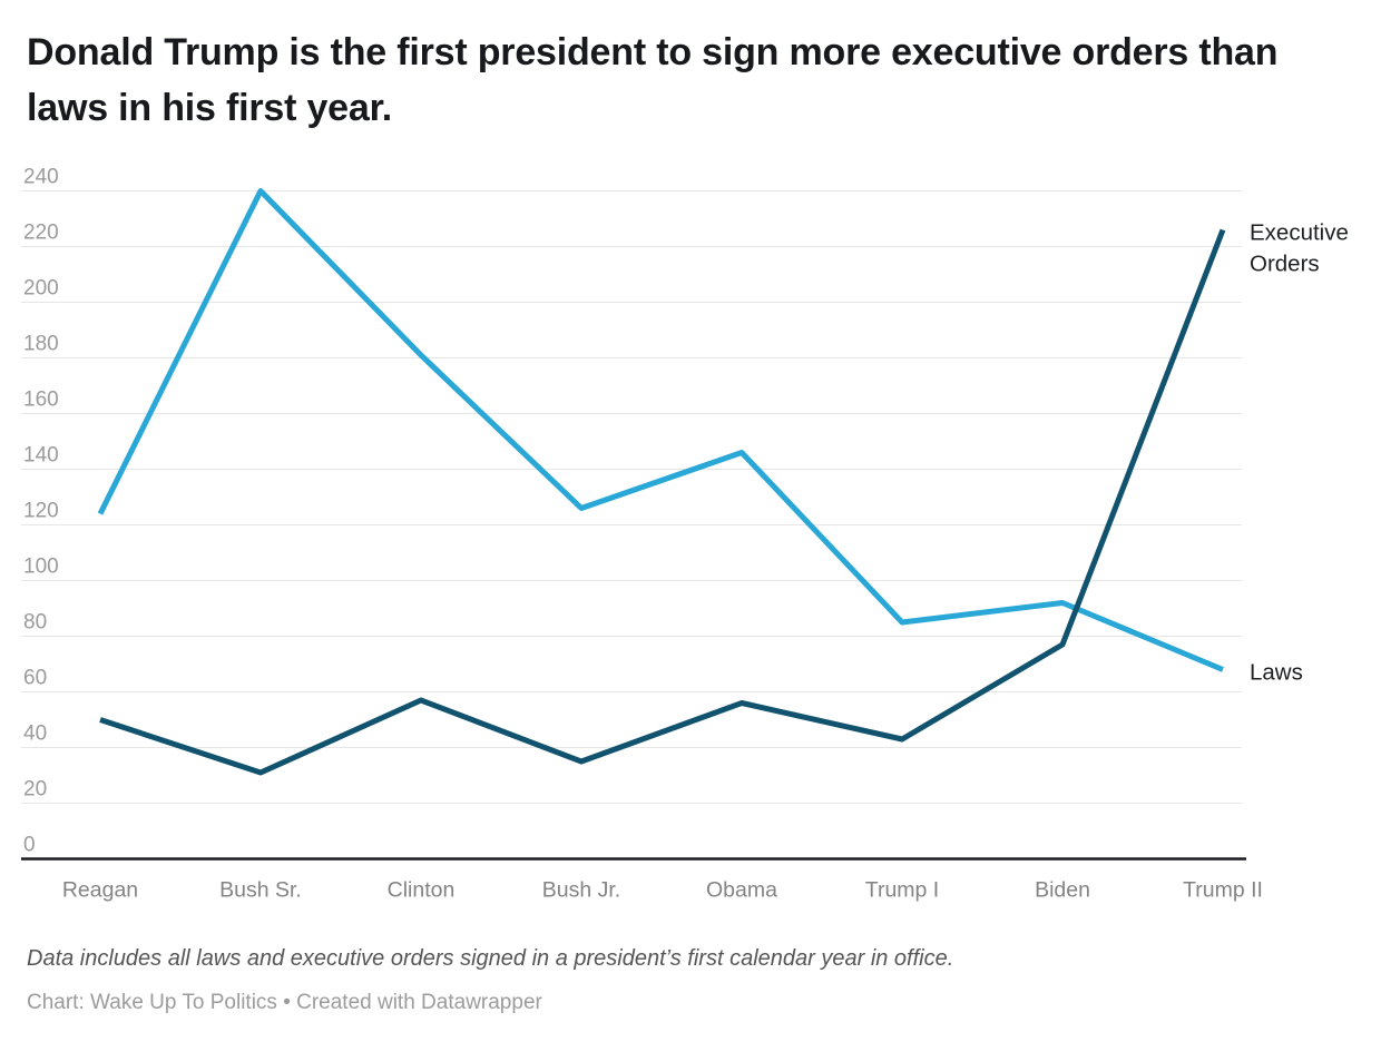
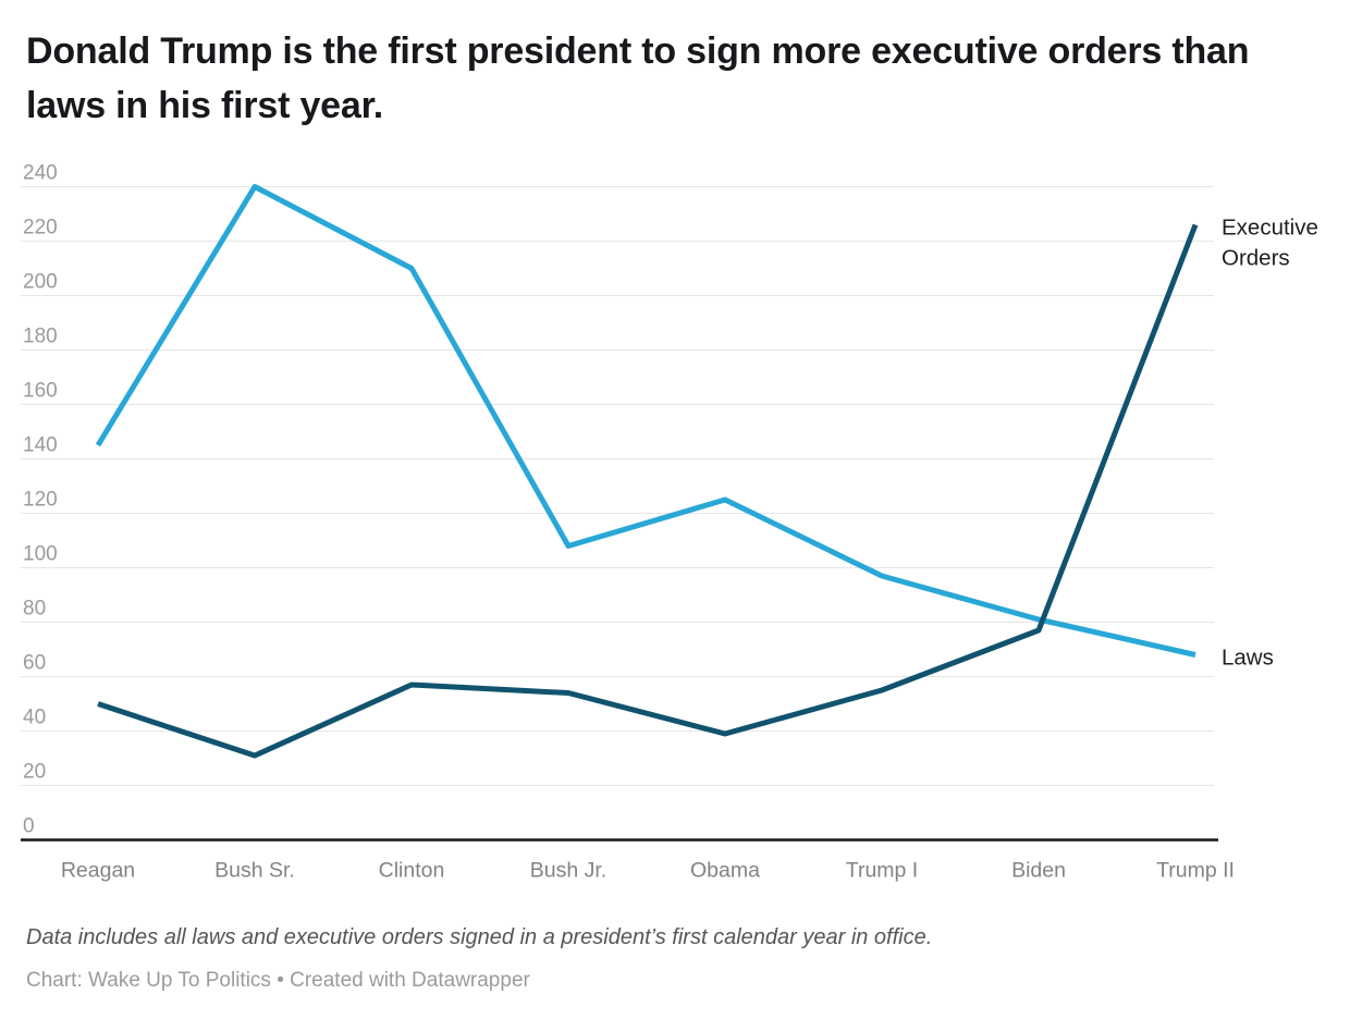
Laws/Reagan: 124 -> 145
Laws/Clinton: 181 -> 210
Laws/Bush Jr.: 126 -> 108
Executive Orders/Bush Jr.: 35 -> 54
Laws/Obama: 146 -> 125
Executive Orders/Obama: 56 -> 39
Laws/Trump I: 85 -> 97
Executive Orders/Trump I: 43 -> 55
Laws/Biden: 92 -> 81
